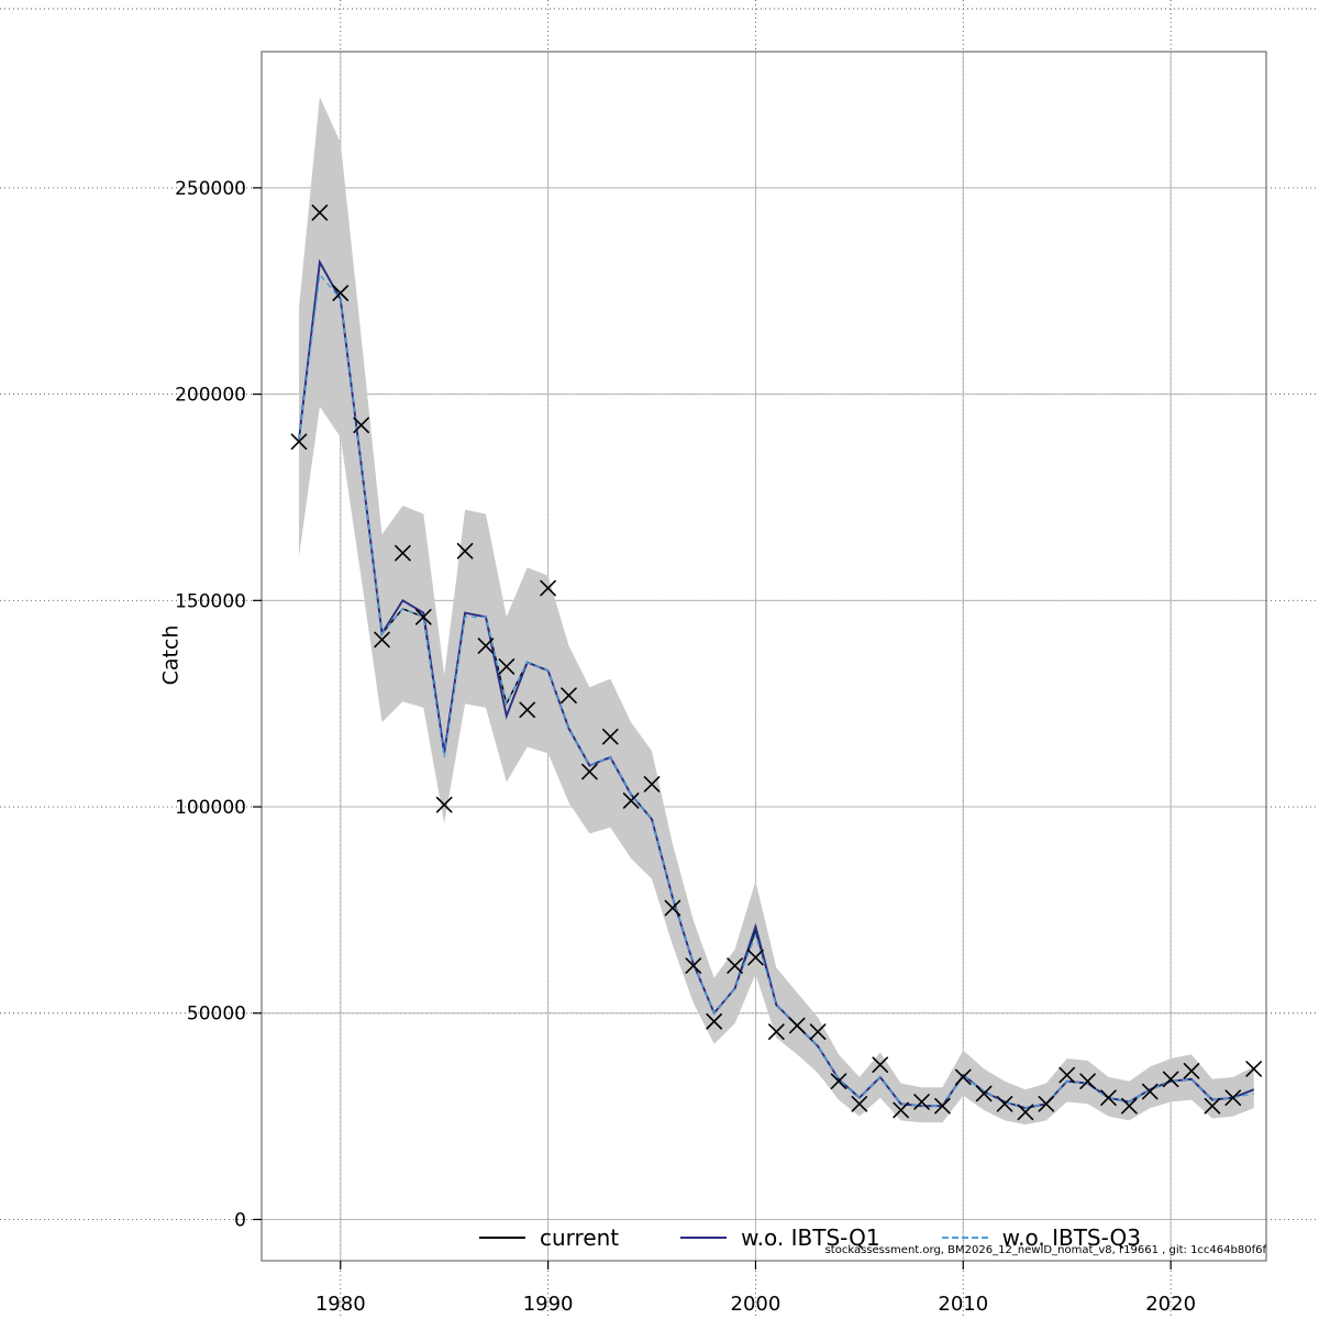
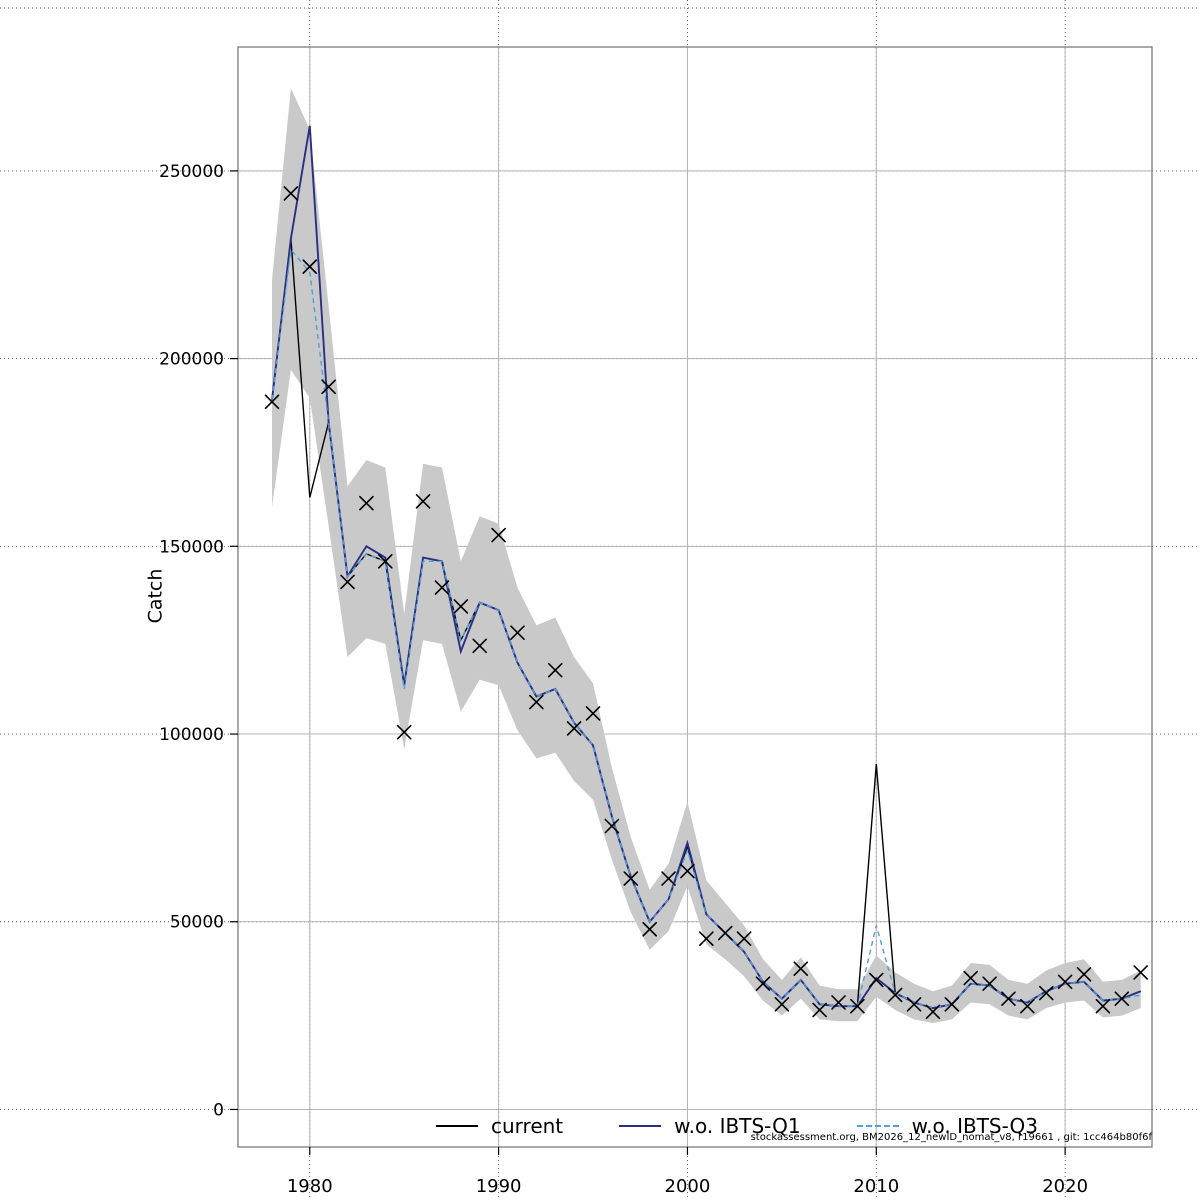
current/1980: 223000 -> 163000
w.o. IBTS-Q1/1980: 223000 -> 262000
current/2010: 35000 -> 92000
w.o. IBTS-Q3/2010: 35000 -> 49000
